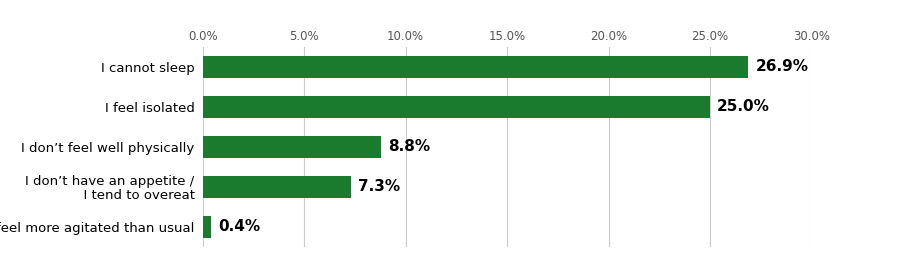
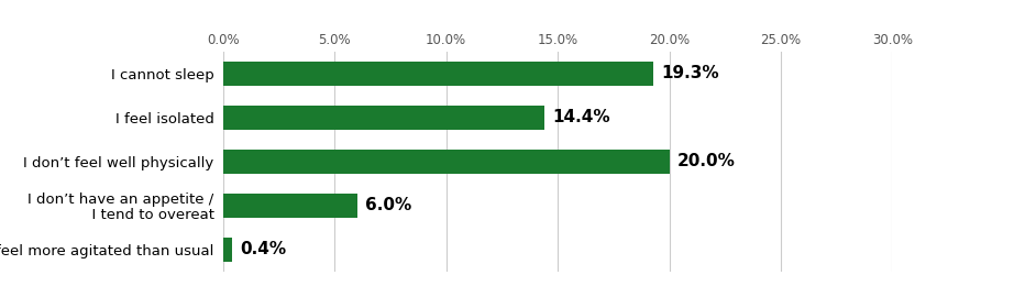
I cannot sleep: 26.9% -> 19.3%
I feel isolated: 25.0% -> 14.4%
I don’t feel well physically: 8.8% -> 20.0%
I don’t have an appetite / I tend to overeat: 7.3% -> 6.0%
